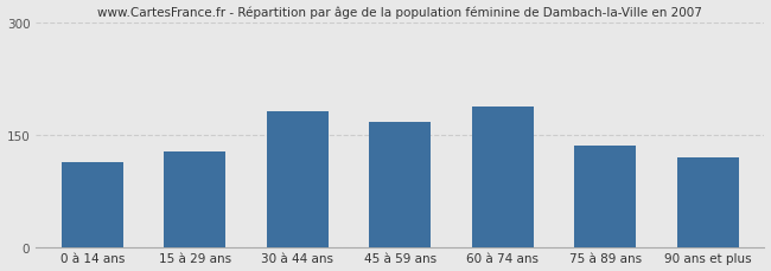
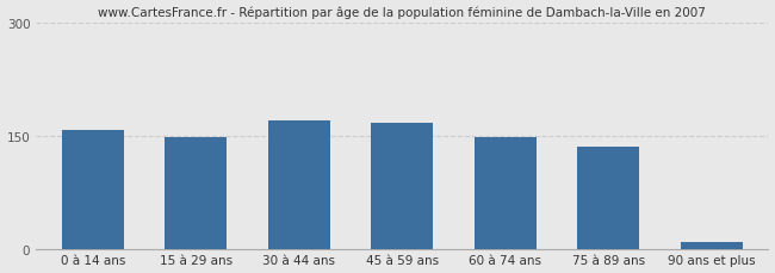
0 à 14 ans: 114 -> 157
15 à 29 ans: 128 -> 149
30 à 44 ans: 182 -> 170
60 à 74 ans: 188 -> 149
90 ans et plus: 120 -> 10
